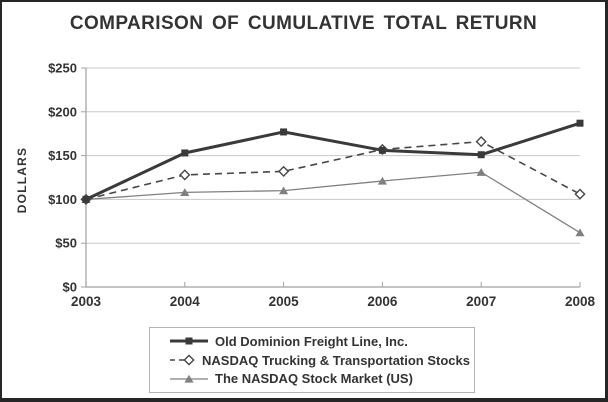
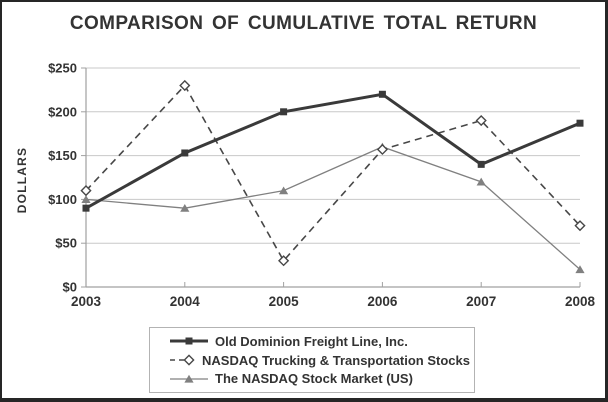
Old Dominion Freight Line, Inc./2003: $100 -> $90
NASDAQ Trucking & Transportation Stocks/2003: $100 -> $110
NASDAQ Trucking & Transportation Stocks/2004: $130 -> $230
The NASDAQ Stock Market (US)/2004: $110 -> $90
Old Dominion Freight Line, Inc./2005: $180 -> $200
NASDAQ Trucking & Transportation Stocks/2005: $130 -> $30
Old Dominion Freight Line, Inc./2006: $160 -> $220
The NASDAQ Stock Market (US)/2006: $120 -> $160
Old Dominion Freight Line, Inc./2007: $150 -> $140
NASDAQ Trucking & Transportation Stocks/2007: $170 -> $190
The NASDAQ Stock Market (US)/2007: $130 -> $120
NASDAQ Trucking & Transportation Stocks/2008: $110 -> $70
The NASDAQ Stock Market (US)/2008: $60 -> $20
